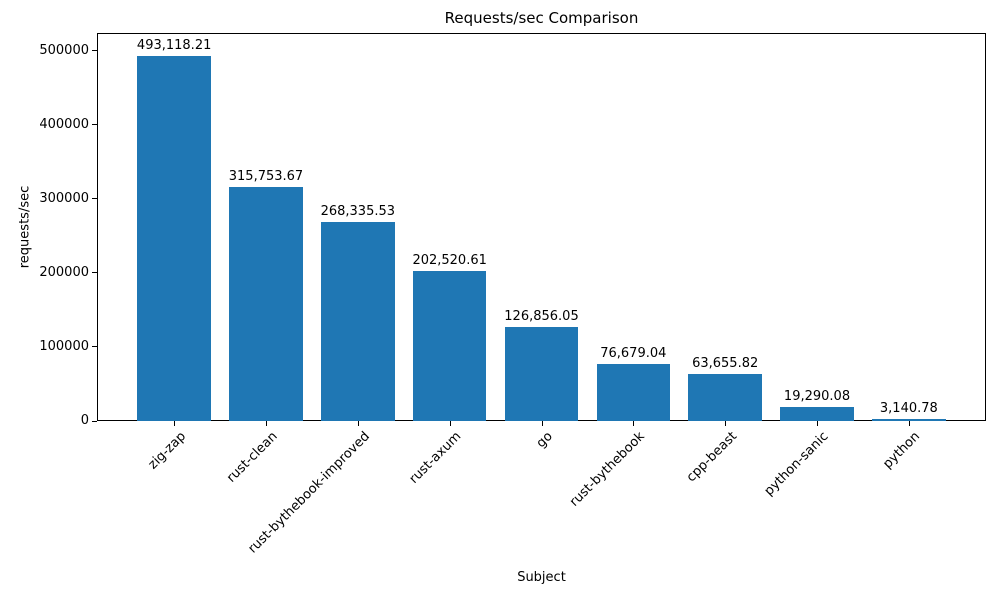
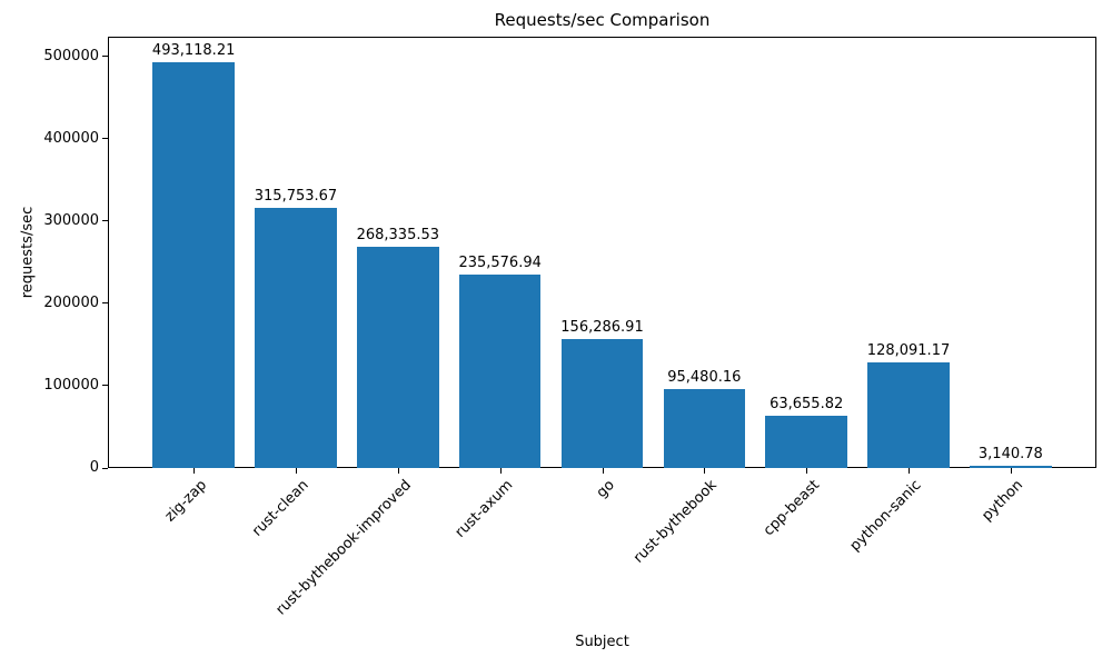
rust-axum: 202,520.61 -> 235,576.94
go: 126,856.05 -> 156,286.91
rust-bythebook: 76,679.04 -> 95,480.16
python-sanic: 19,290.08 -> 128,091.17
